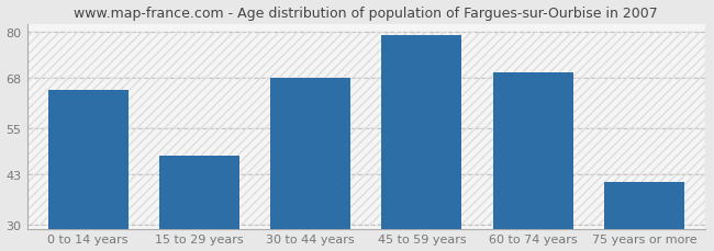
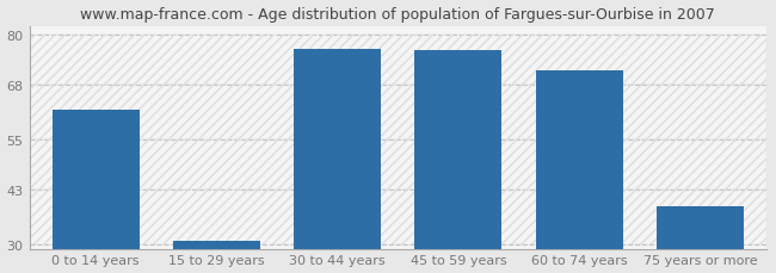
0 to 14 years: 65.0 -> 62.0
15 to 29 years: 48.0 -> 30.8
30 to 44 years: 68.0 -> 76.5
45 to 59 years: 79.0 -> 76.2
60 to 74 years: 69.5 -> 71.5
75 years or more: 41.0 -> 39.0
